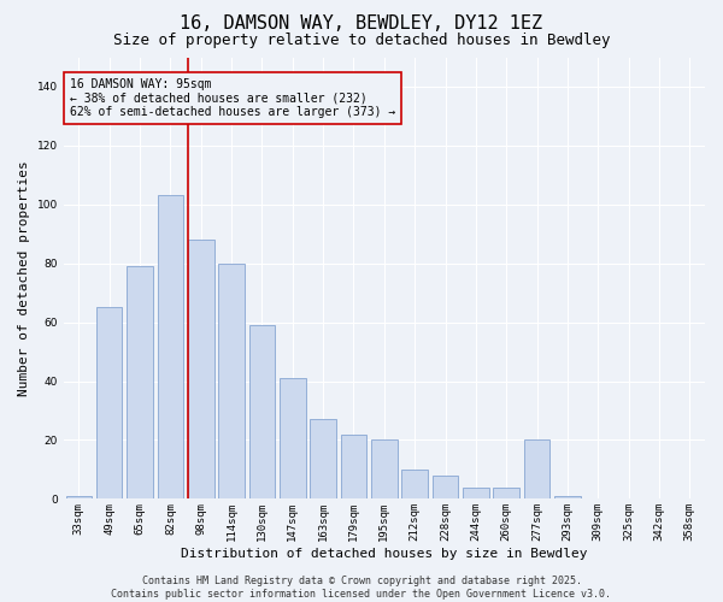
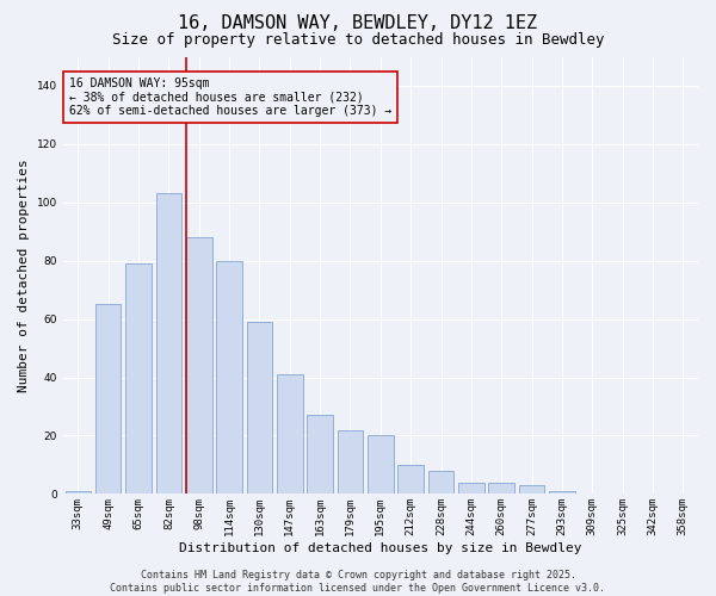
277sqm: 20 -> 3
